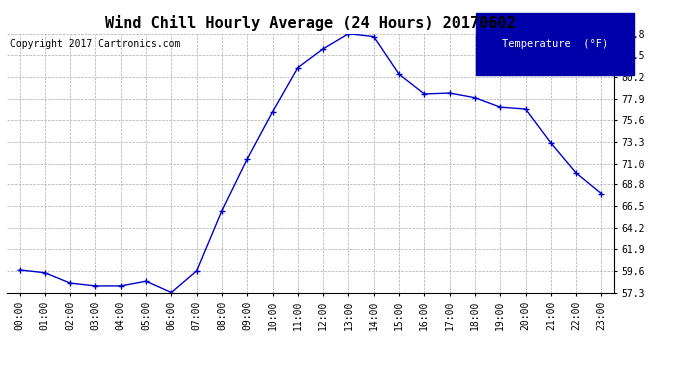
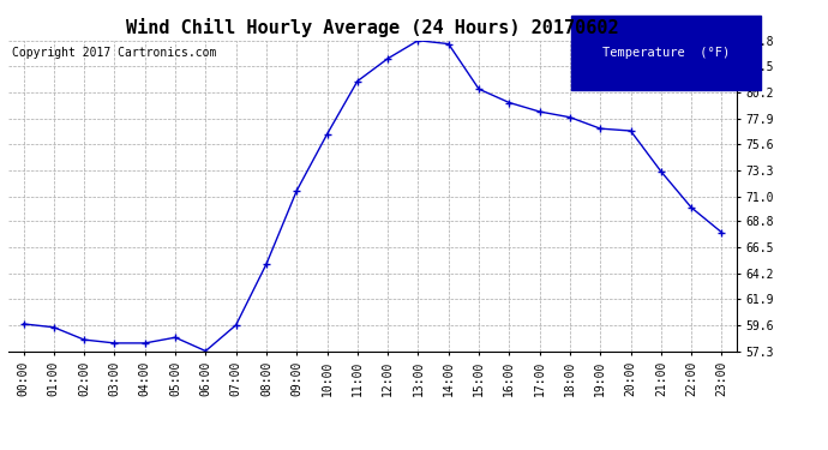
08:00: 66.0 -> 65.0
16:00: 78.4 -> 79.3
